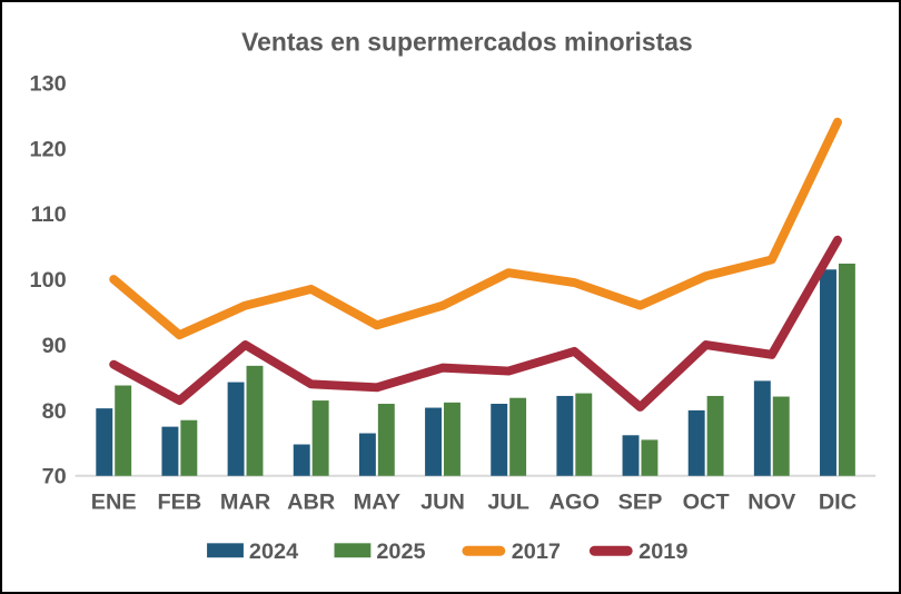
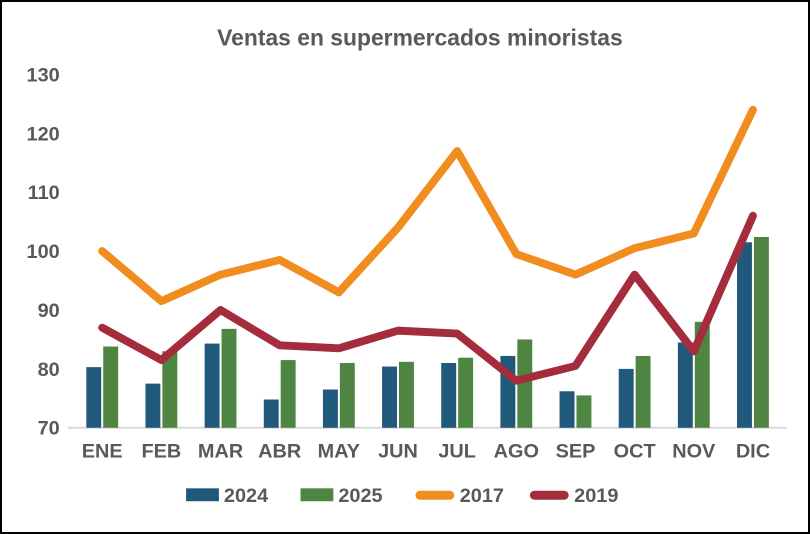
2025/FEB: 78 -> 83
2017/JUN: 96 -> 104
2017/JUL: 101 -> 117
2025/AGO: 83 -> 85
2019/AGO: 89 -> 78
2019/OCT: 90 -> 96
2025/NOV: 82 -> 88
2019/NOV: 88 -> 83
